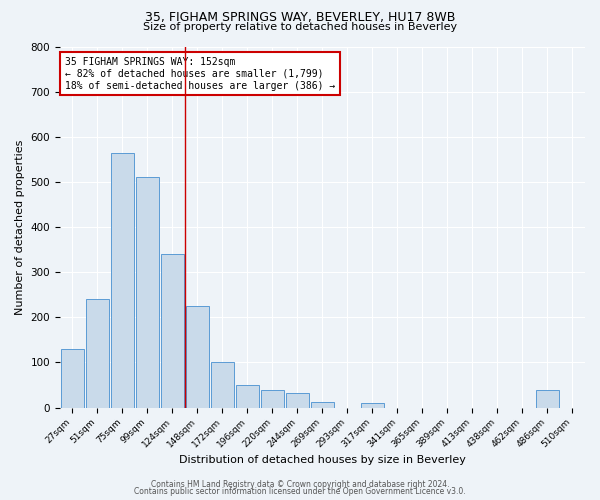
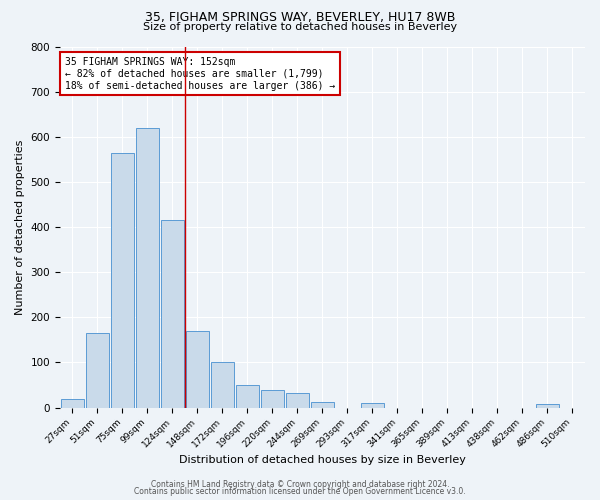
27sqm: 130 -> 20
51sqm: 240 -> 165
99sqm: 510 -> 620
124sqm: 340 -> 415
148sqm: 225 -> 170
486sqm: 40 -> 7
